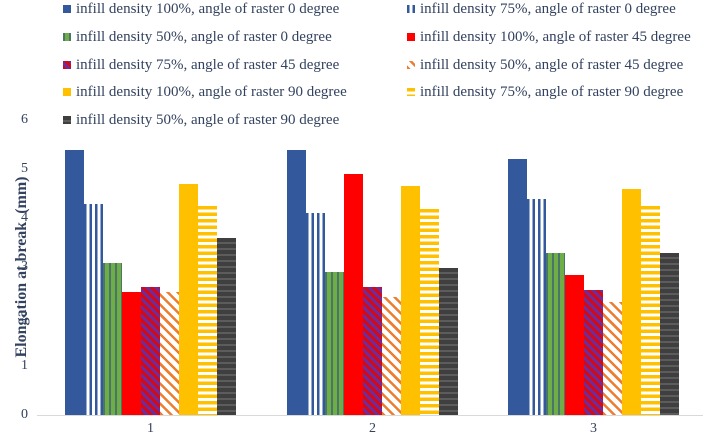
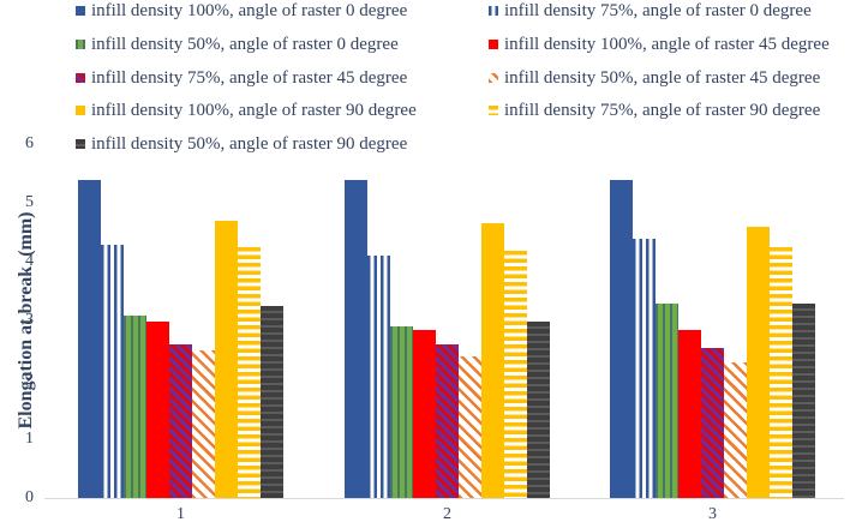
infill density 100%, angle of raster 45 degree/1: 2.5 -> 3.0
infill density 50%, angle of raster 90 degree/1: 3.6 -> 3.2
infill density 100%, angle of raster 45 degree/2: 4.9 -> 2.9
infill density 100%, angle of raster 0 degree/3: 5.2 -> 5.4
